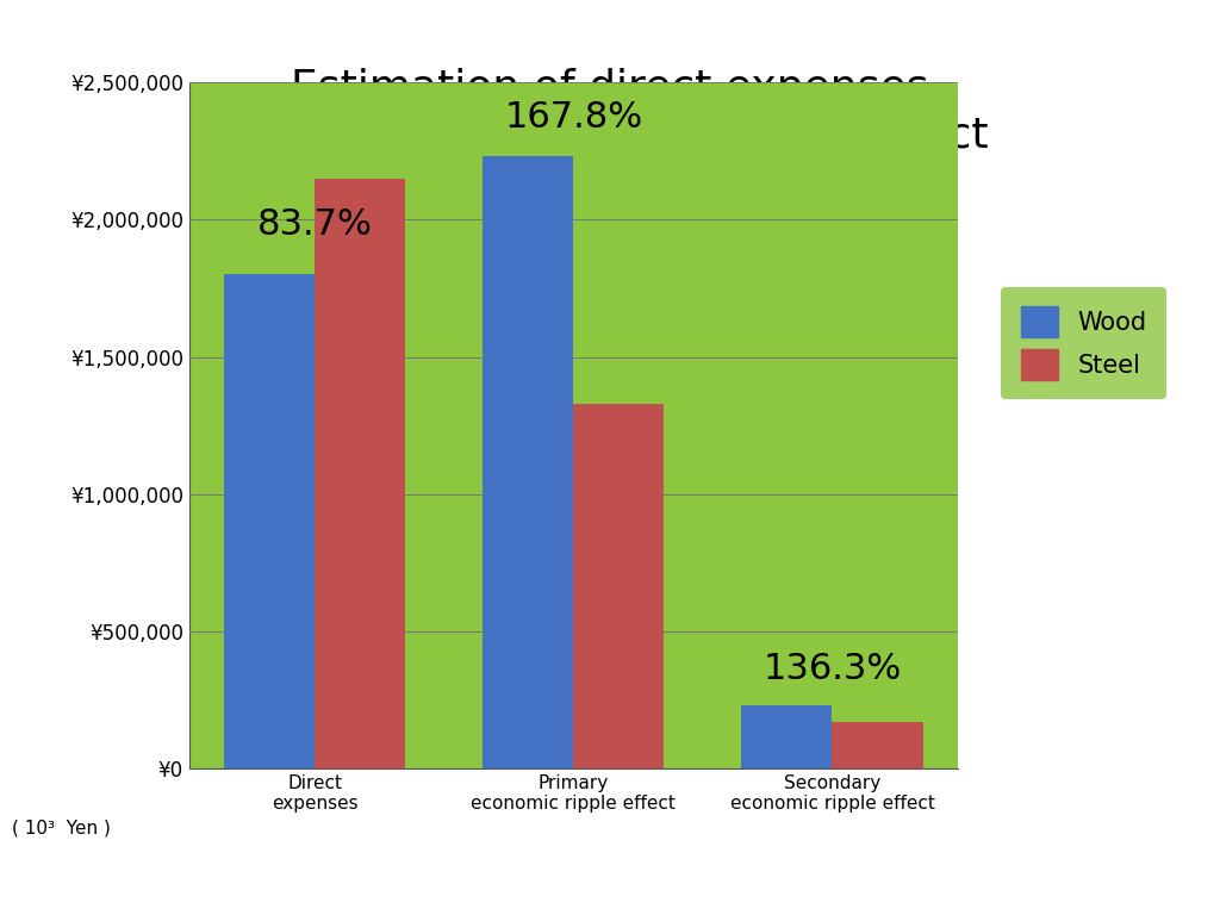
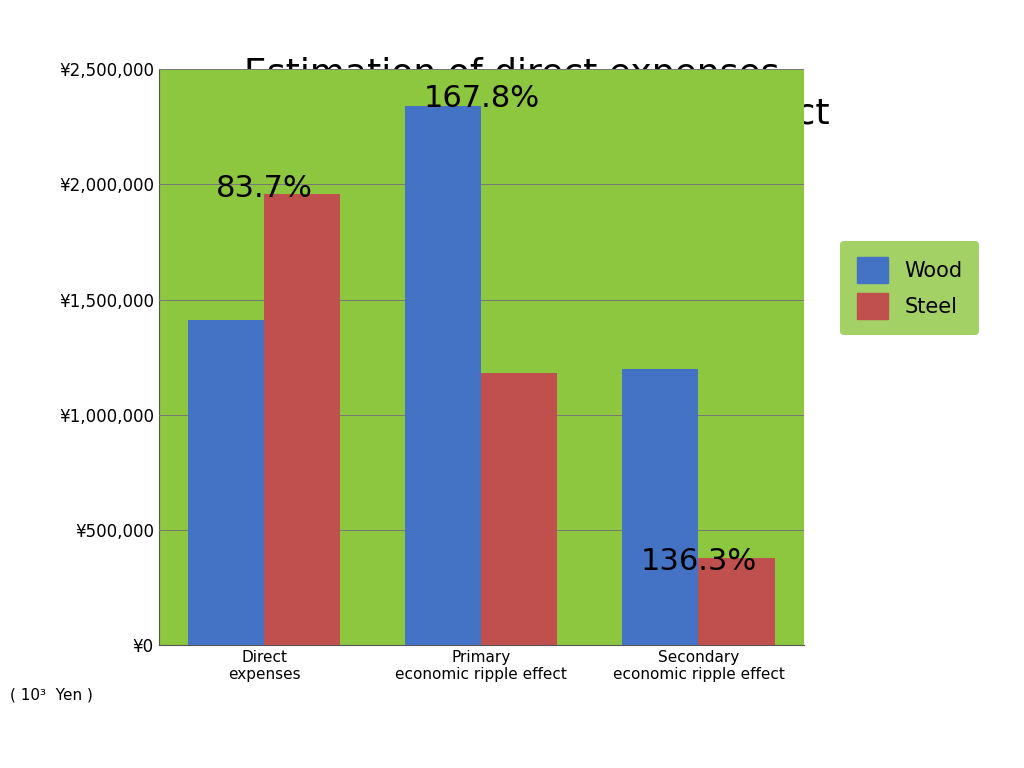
Wood/Direct expenses: ¥1,800,000 -> ¥1,410,000
Steel/Direct expenses: ¥2,150,000 -> ¥1,960,000
Wood/Primary economic ripple effect: ¥2,230,000 -> ¥2,340,000
Steel/Primary economic ripple effect: ¥1,330,000 -> ¥1,180,000
Wood/Secondary economic ripple effect: ¥230,000 -> ¥1,200,000
Steel/Secondary economic ripple effect: ¥170,000 -> ¥380,000
